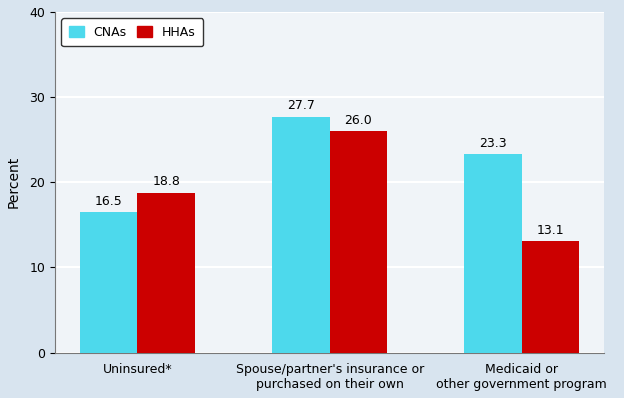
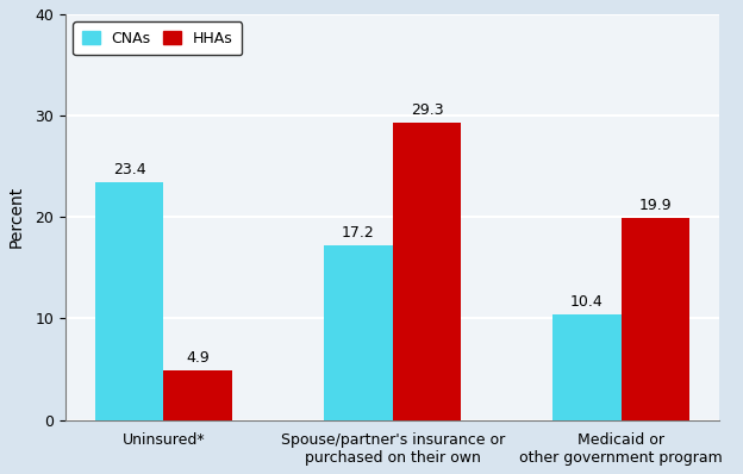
CNAs/Uninsured*: 16.5 -> 23.4
HHAs/Uninsured*: 18.8 -> 4.9
CNAs/Spouse/partner's insurance or purchased on their own: 27.7 -> 17.2
HHAs/Spouse/partner's insurance or purchased on their own: 26.0 -> 29.3
CNAs/Medicaid or other government program: 23.3 -> 10.4
HHAs/Medicaid or other government program: 13.1 -> 19.9
